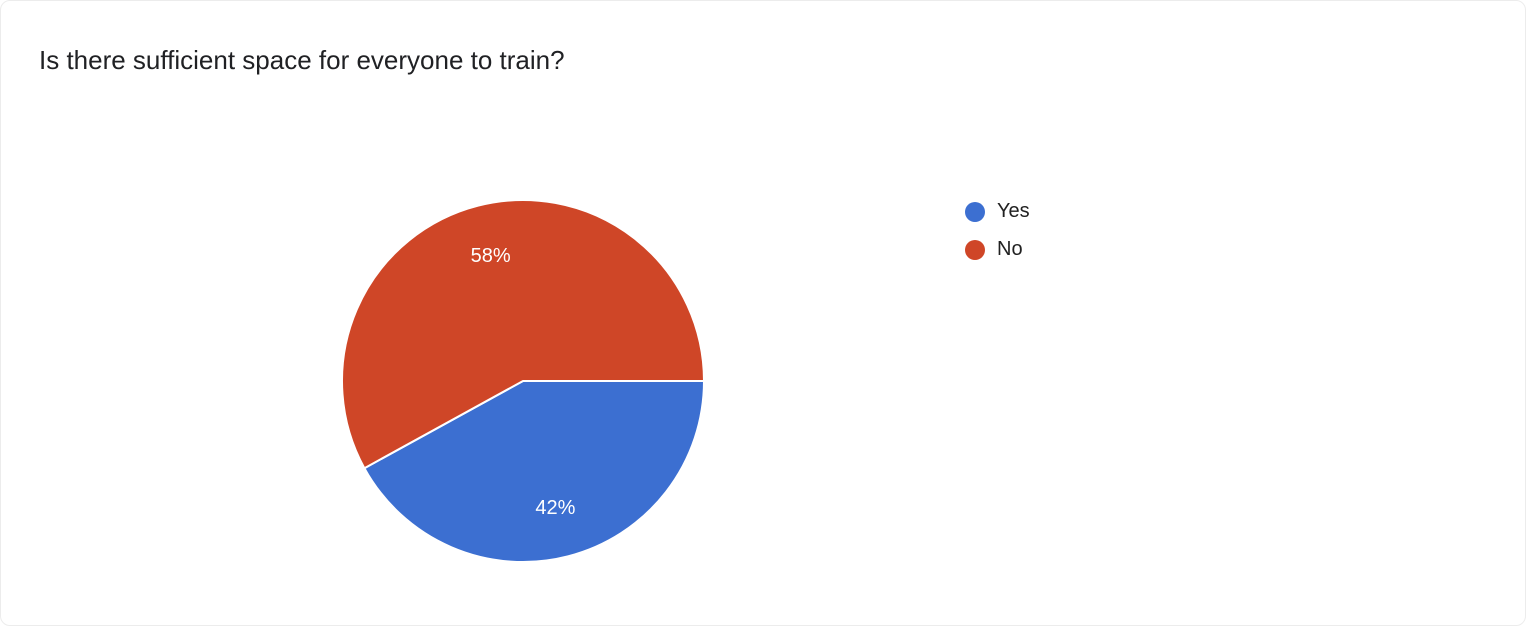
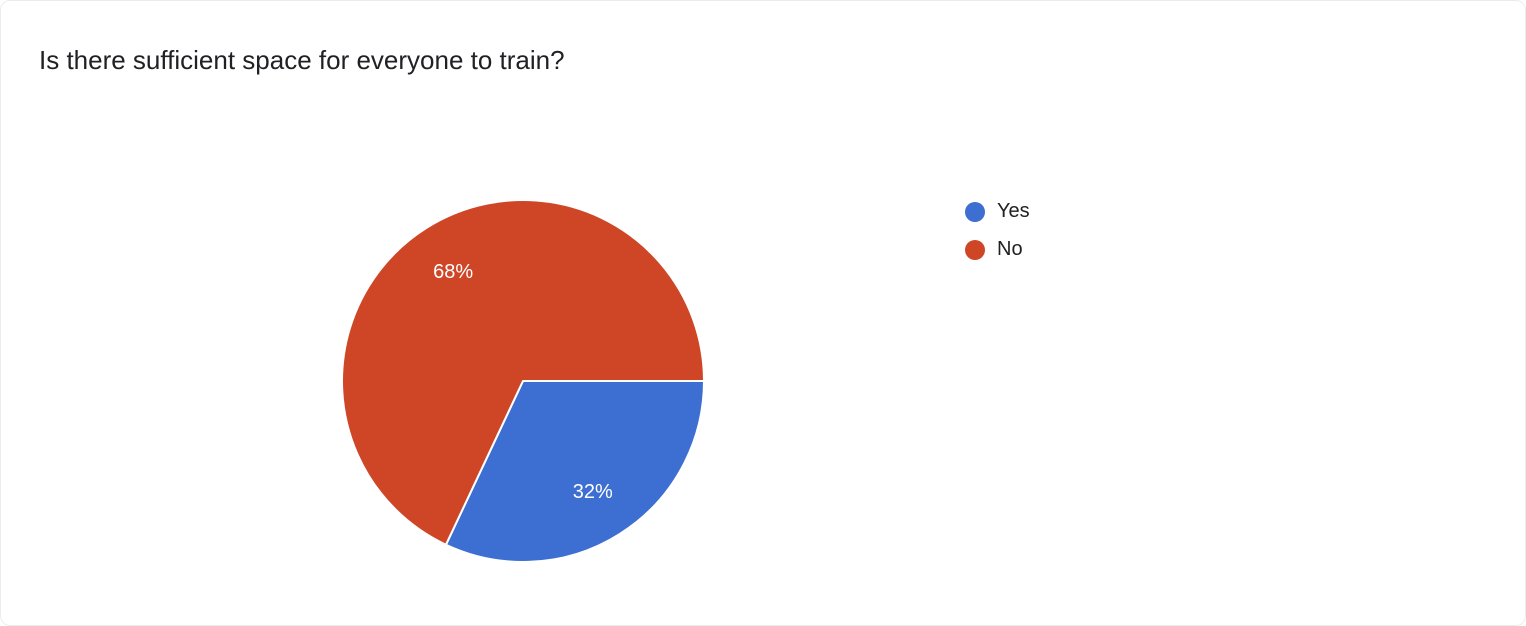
Yes: 42% -> 32%
No: 58% -> 68%
